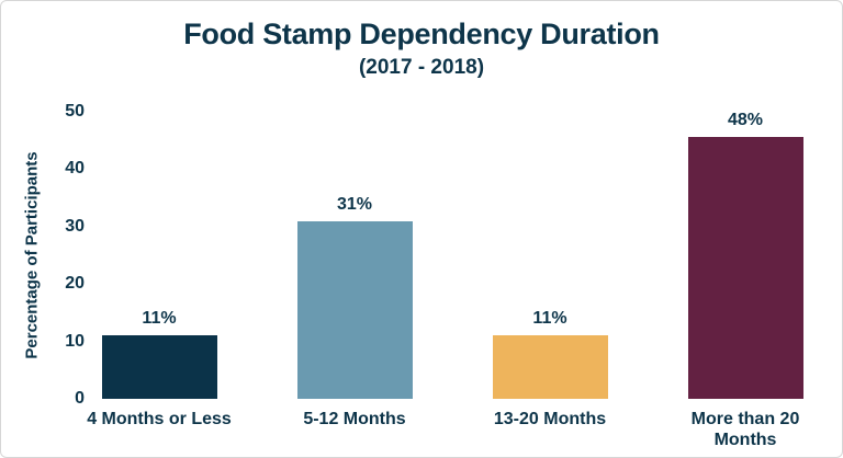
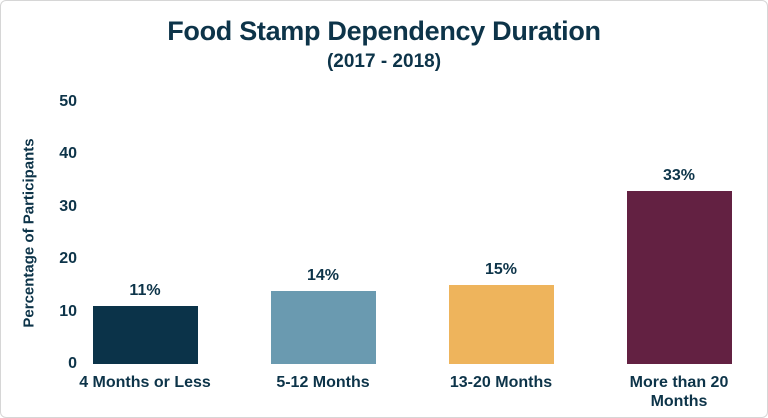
5-12 Months: 31% -> 14%
13-20 Months: 11% -> 15%
More than 20 Months: 48% -> 33%
